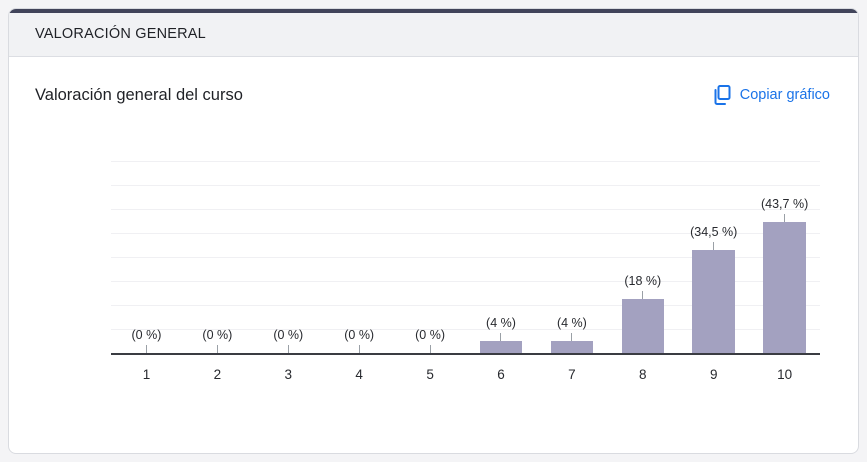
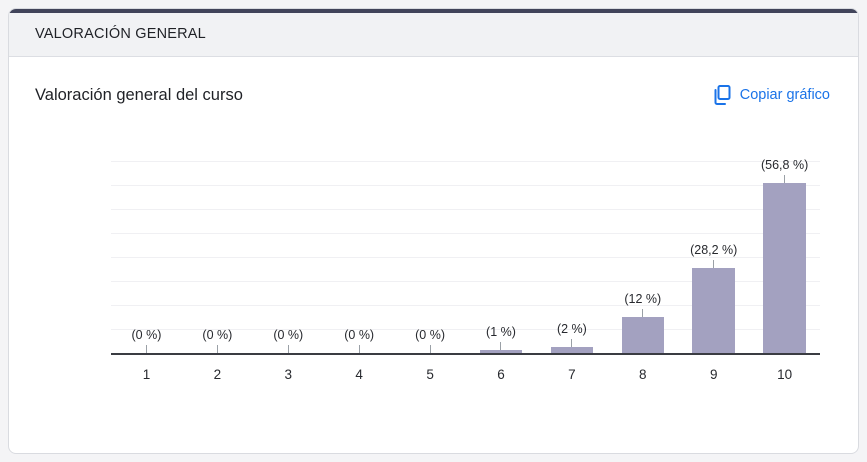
6: 4 -> 1
7: 4 -> 2
8: 18 -> 12
9: 34,5 -> 28,2
10: 43,7 -> 56,8
